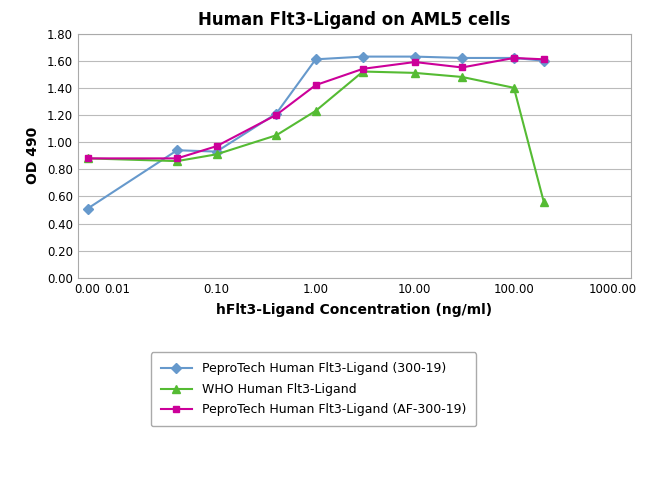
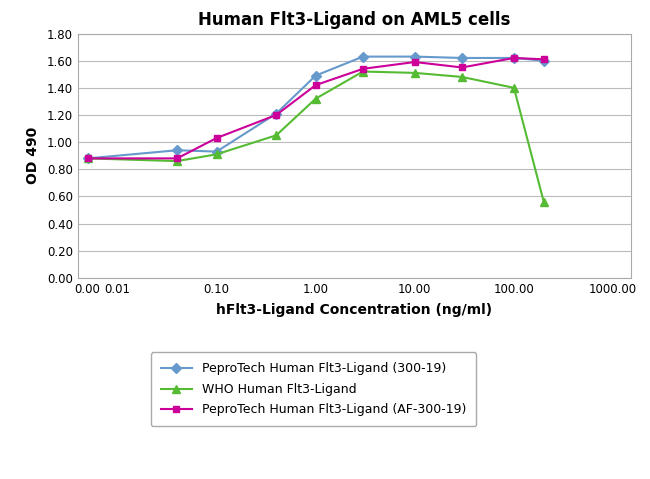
PeproTech Human Flt3-Ligand (300-19)/0.00: 0.51 -> 0.88
PeproTech Human Flt3-Ligand (AF-300-19)/0.10: 0.97 -> 1.03
PeproTech Human Flt3-Ligand (300-19)/1.00: 1.61 -> 1.49
WHO Human Flt3-Ligand/1.00: 1.23 -> 1.32
